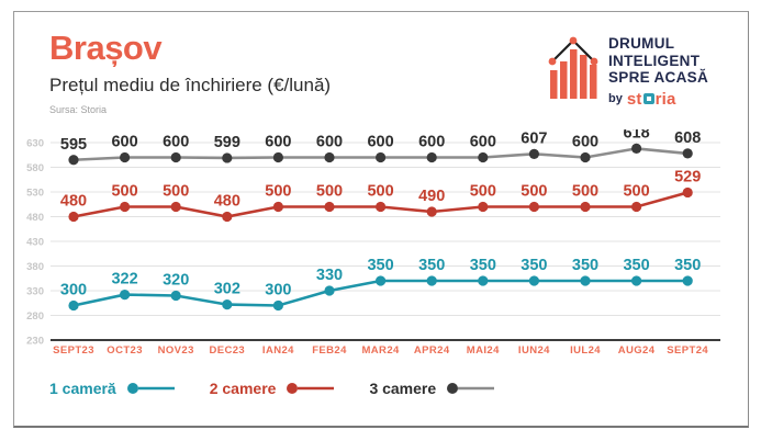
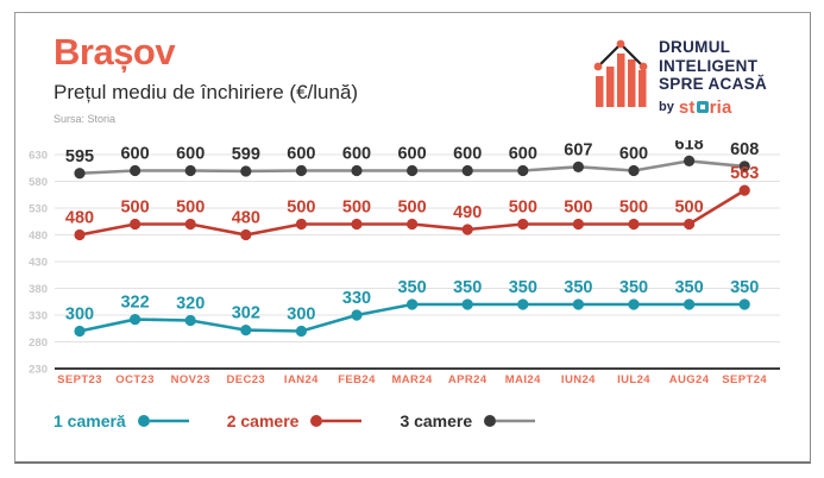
2 camere/SEPT24: 529 -> 563
